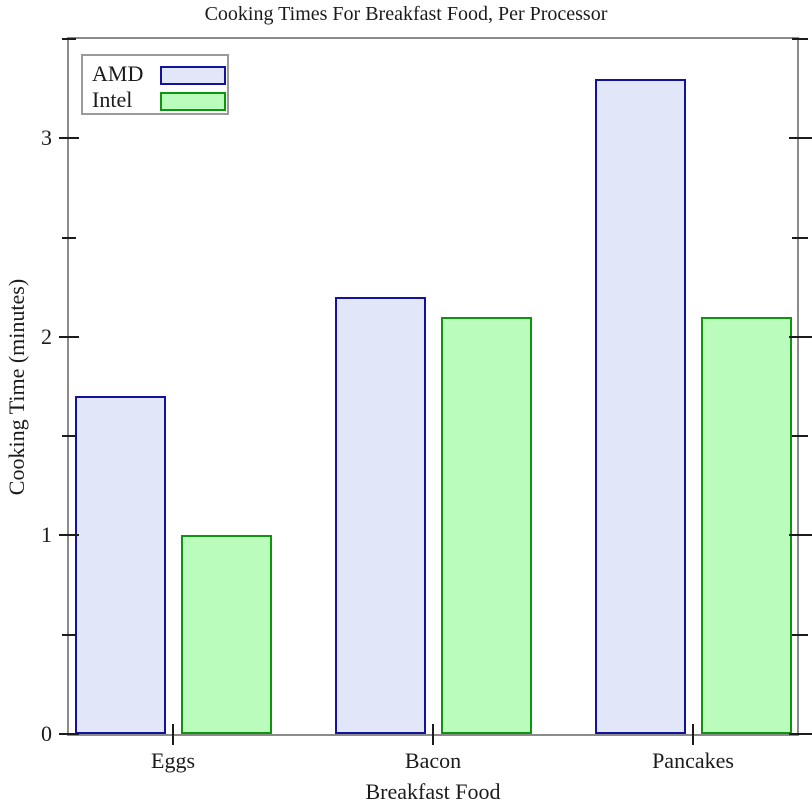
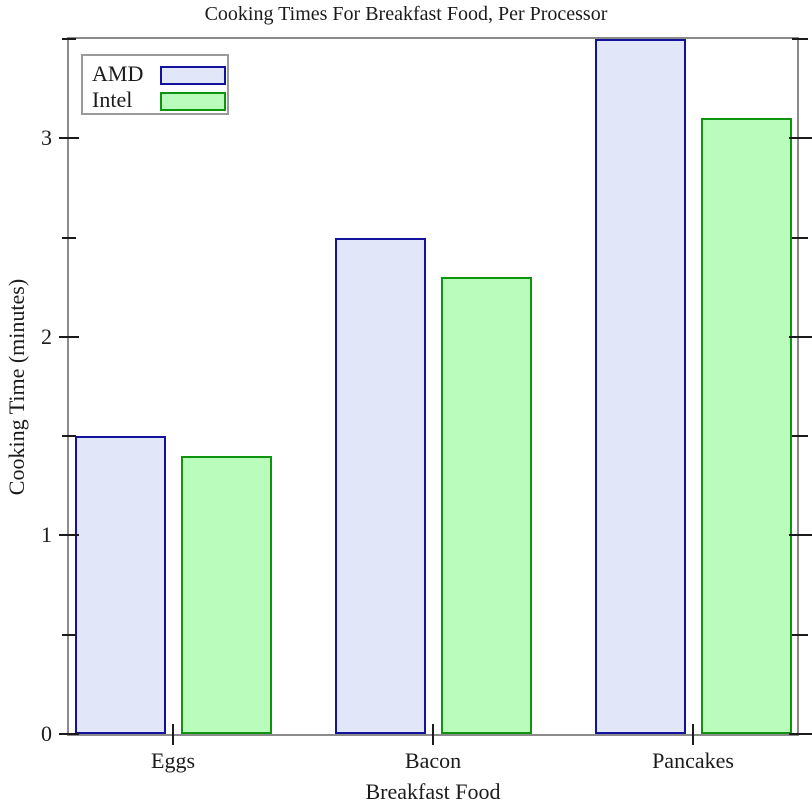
AMD/Eggs: 1.7 -> 1.5
Intel/Eggs: 1.0 -> 1.4
AMD/Bacon: 2.2 -> 2.5
Intel/Bacon: 2.1 -> 2.3
AMD/Pancakes: 3.3 -> 3.5
Intel/Pancakes: 2.1 -> 3.1
